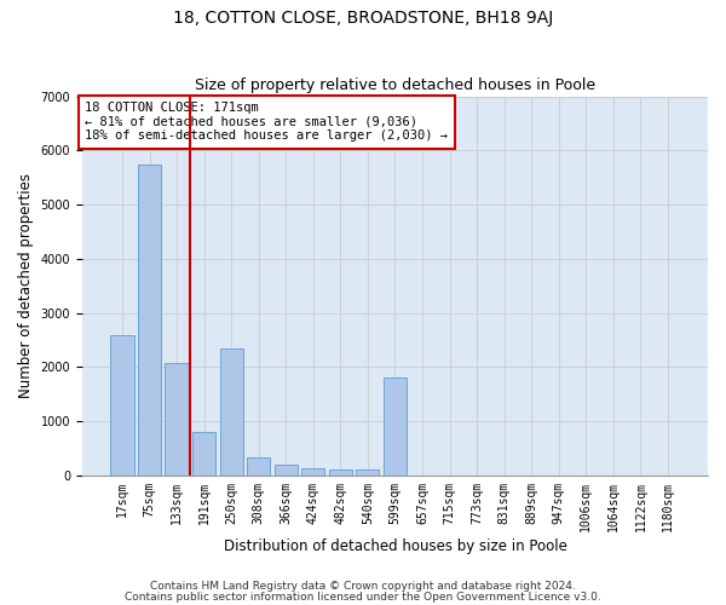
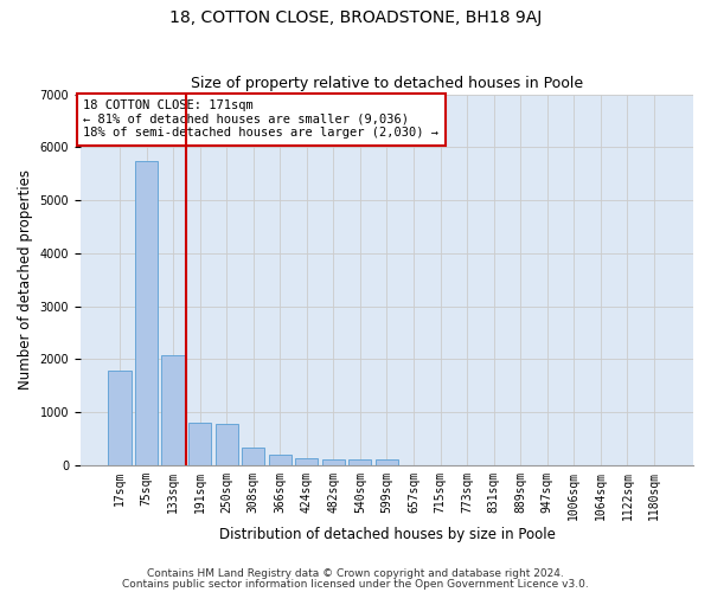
17sqm: 2600 -> 1780
250sqm: 2350 -> 790
599sqm: 1800 -> 100
